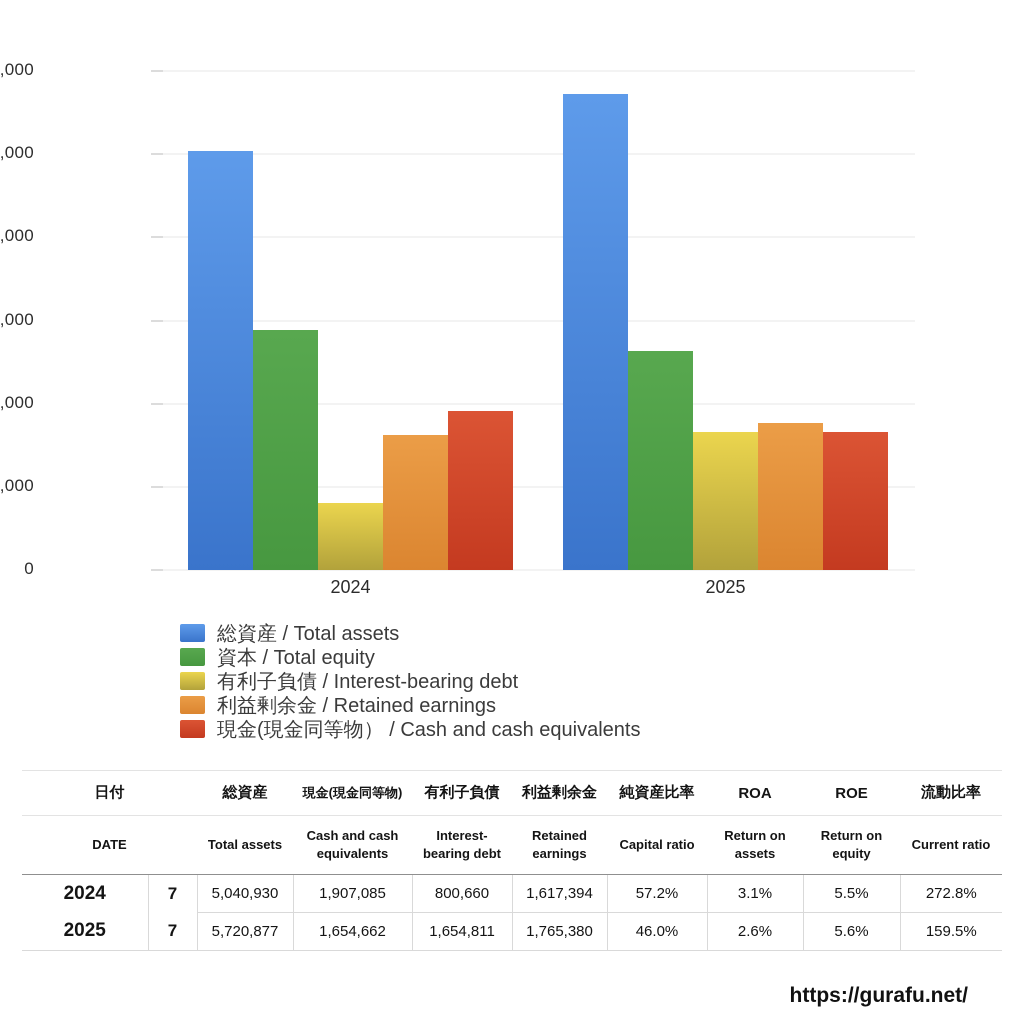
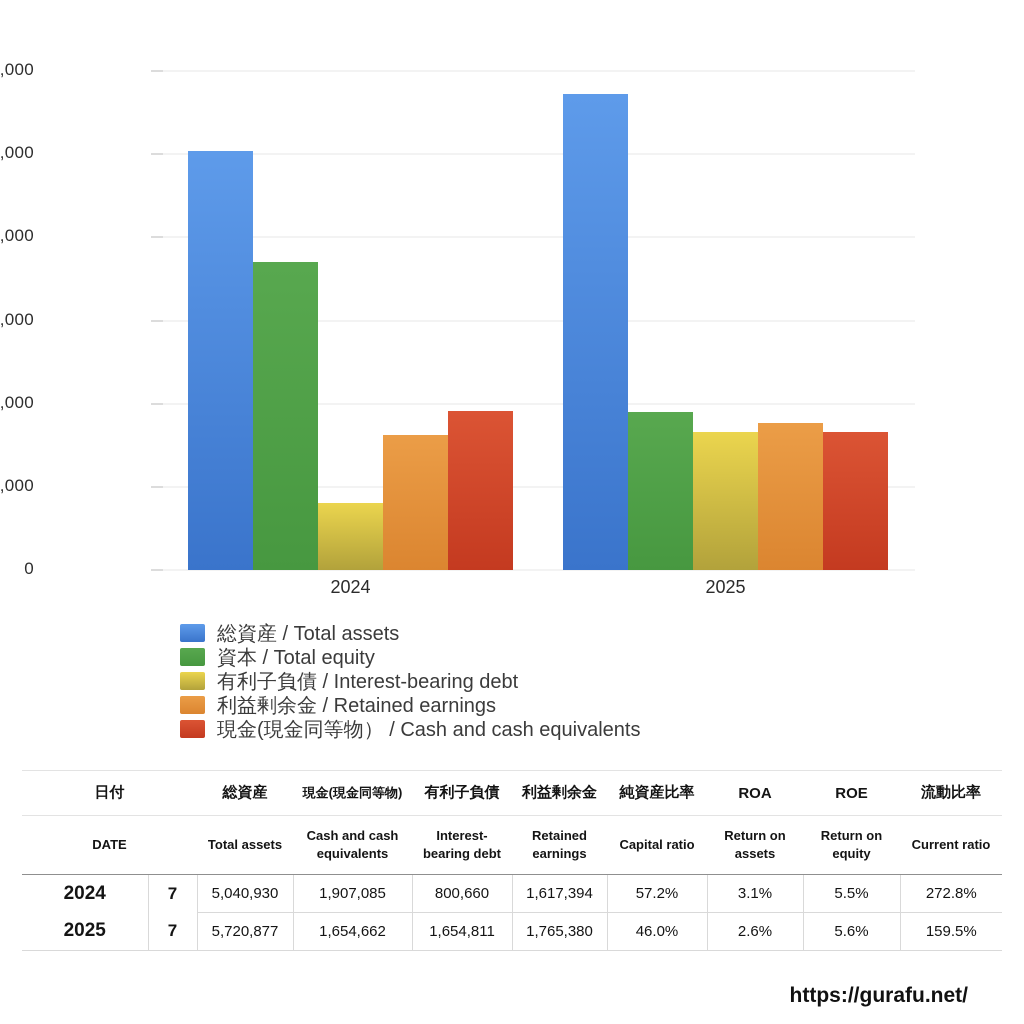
資本 / Total equity/2024: 2900000 -> 3700000
資本 / Total equity/2025: 2600000 -> 1900000
